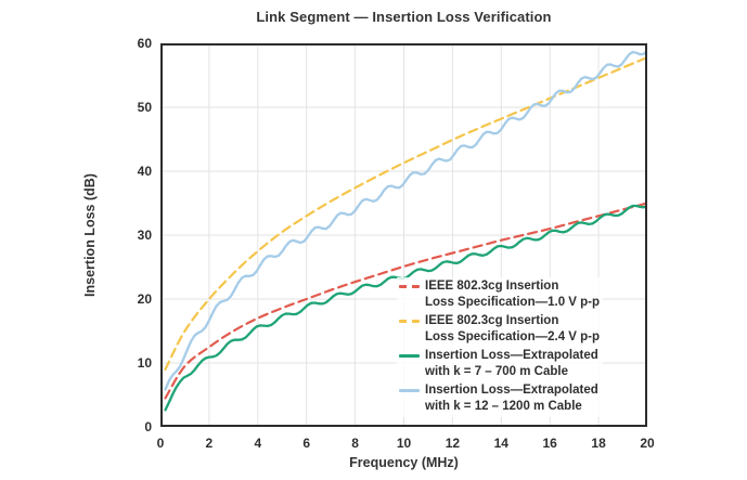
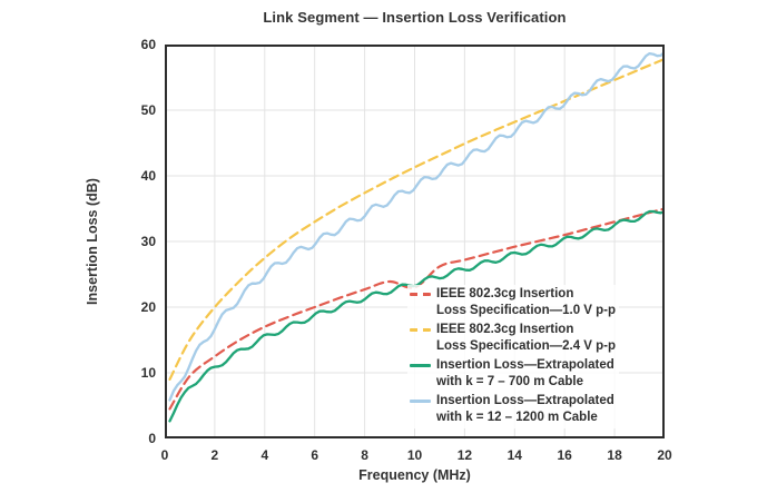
IEEE 802.3cg Insertion Loss Specification—1.0 V p-p/10: 25 -> 23
